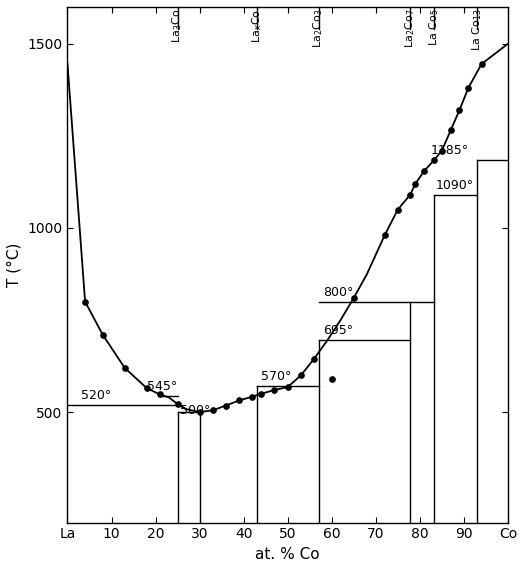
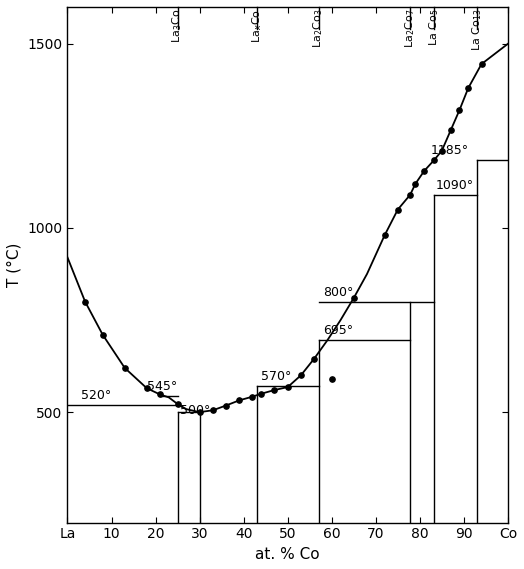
La: 1445 -> 920
